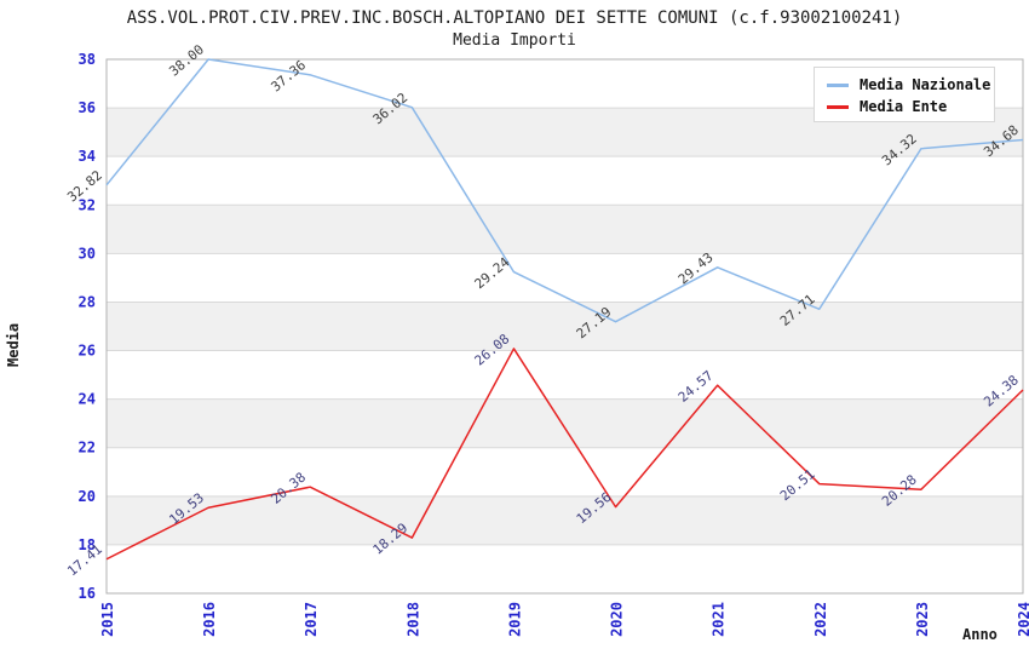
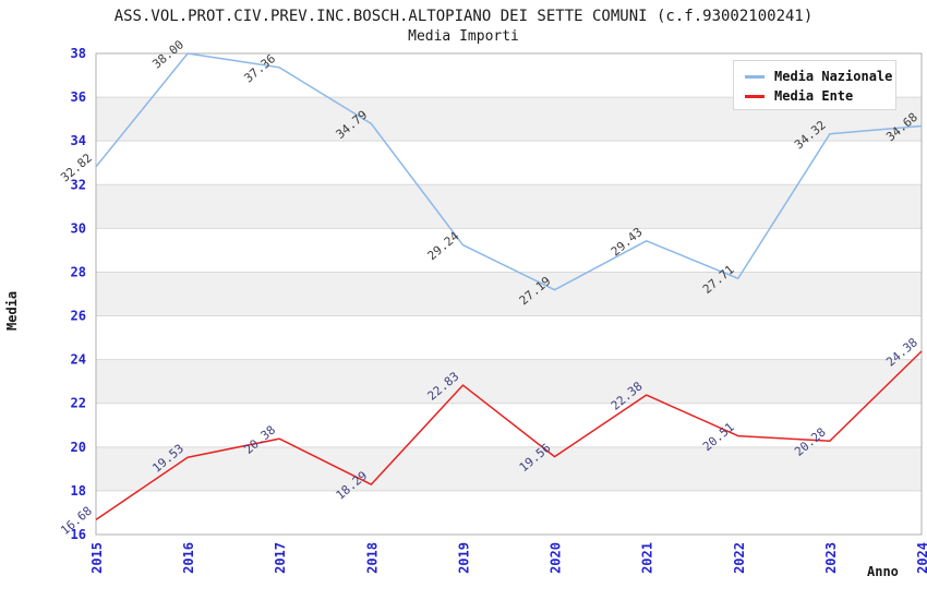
Media Ente/2015: 17.41 -> 16.68
Media Nazionale/2018: 36.02 -> 34.79
Media Ente/2019: 26.08 -> 22.83
Media Ente/2021: 24.57 -> 22.38
